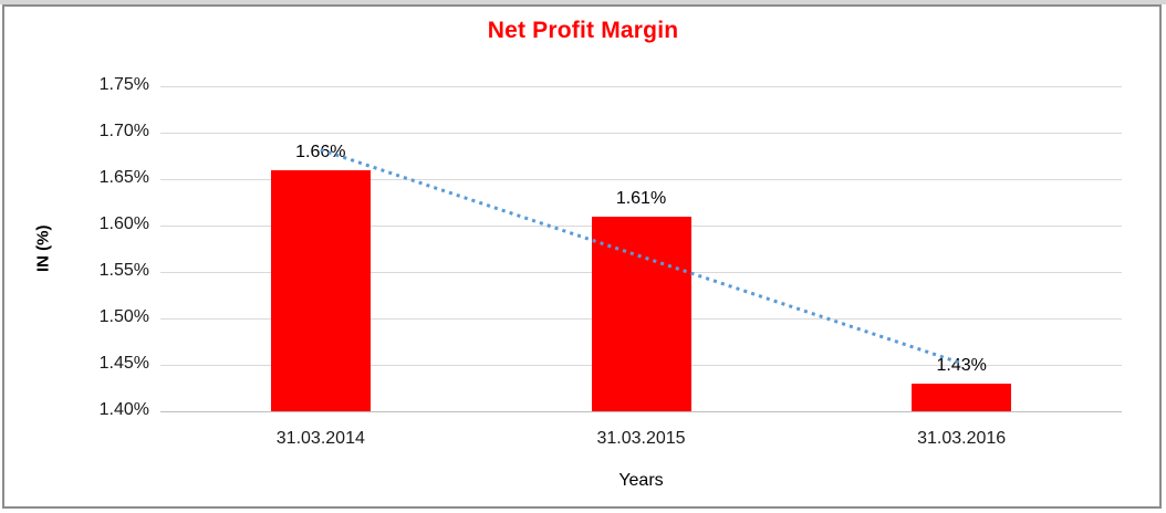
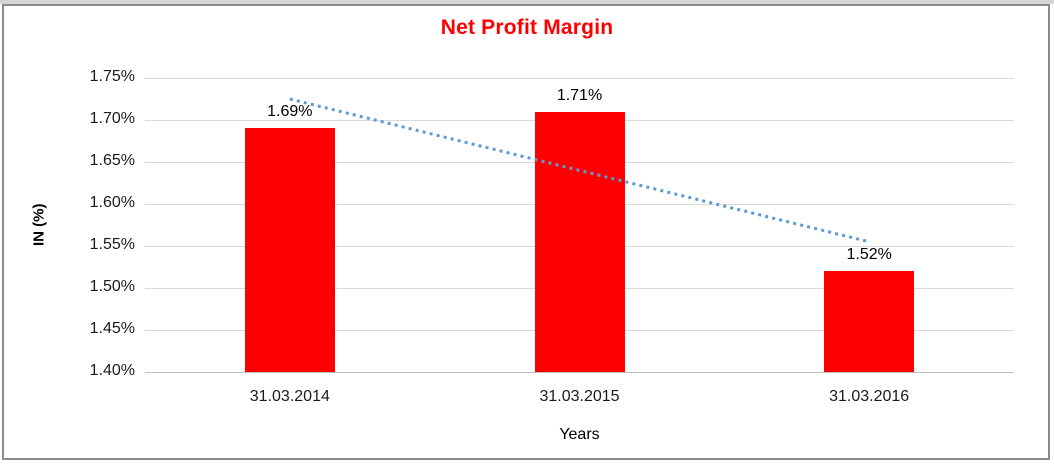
31.03.2014: 1.66% -> 1.69%
31.03.2015: 1.61% -> 1.71%
31.03.2016: 1.43% -> 1.52%
